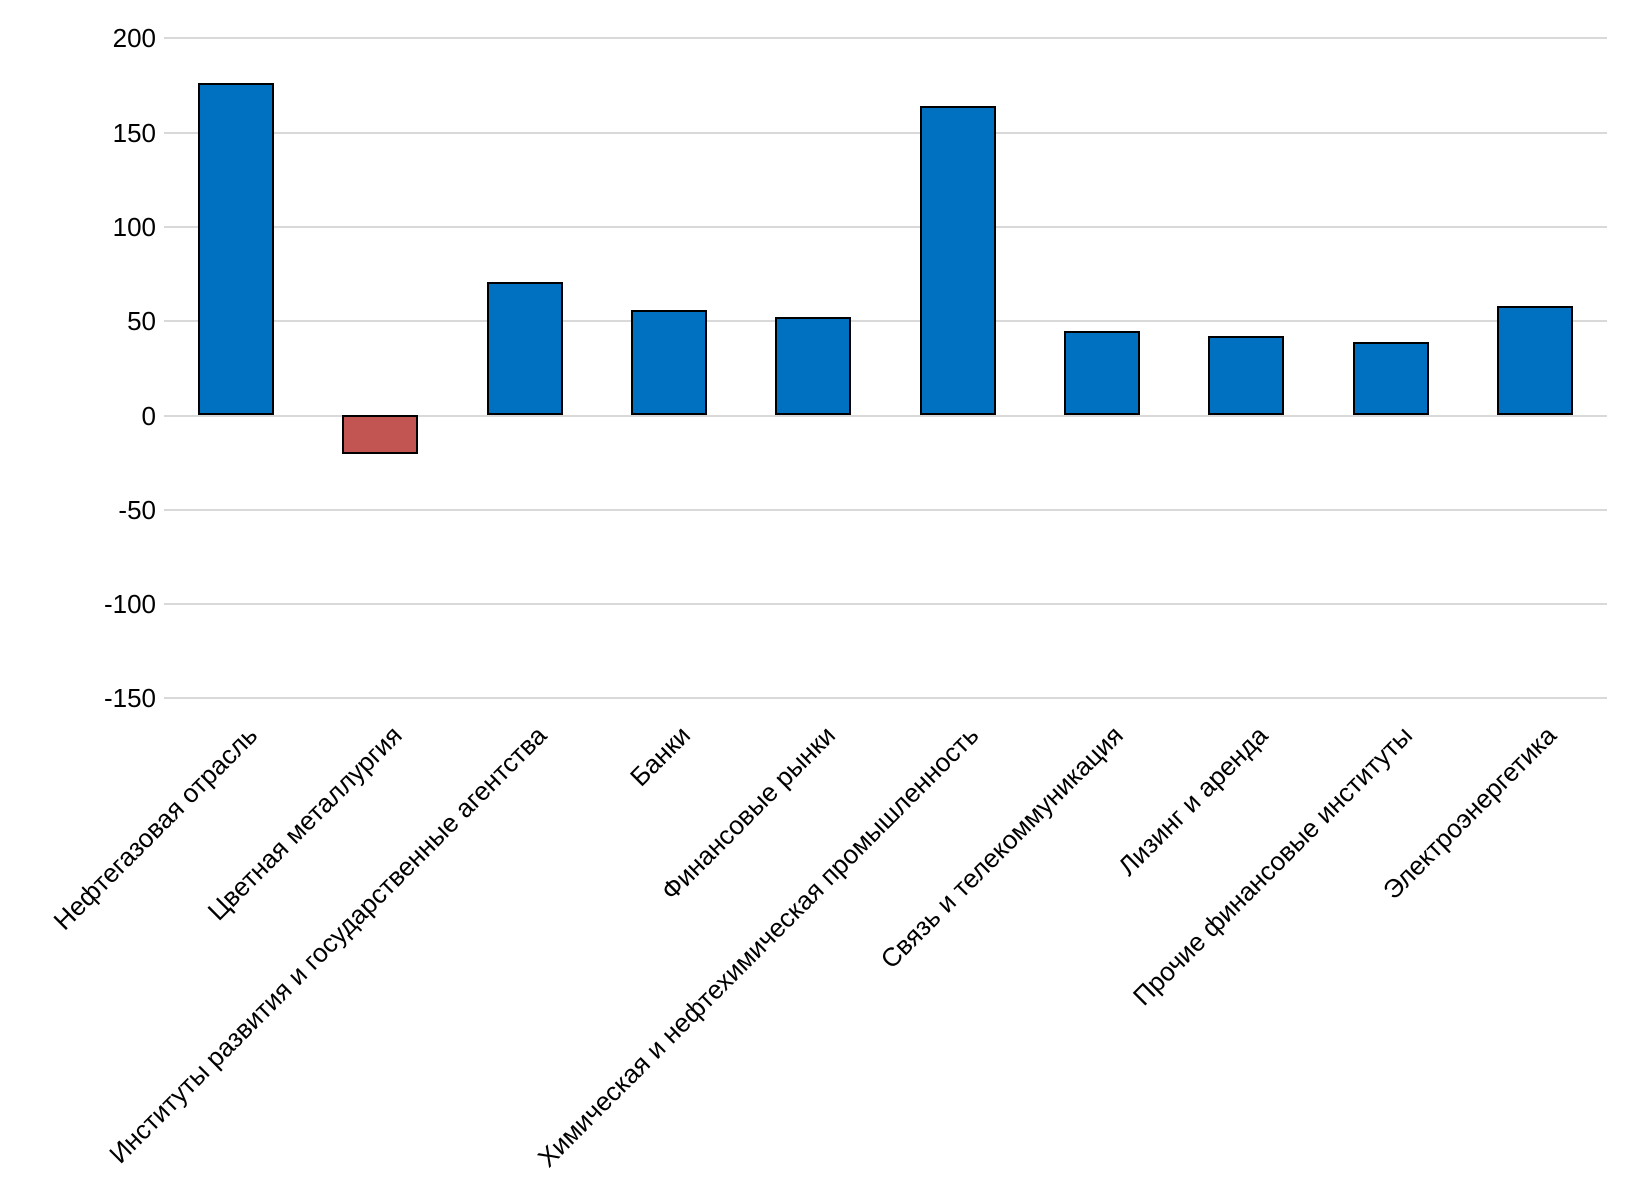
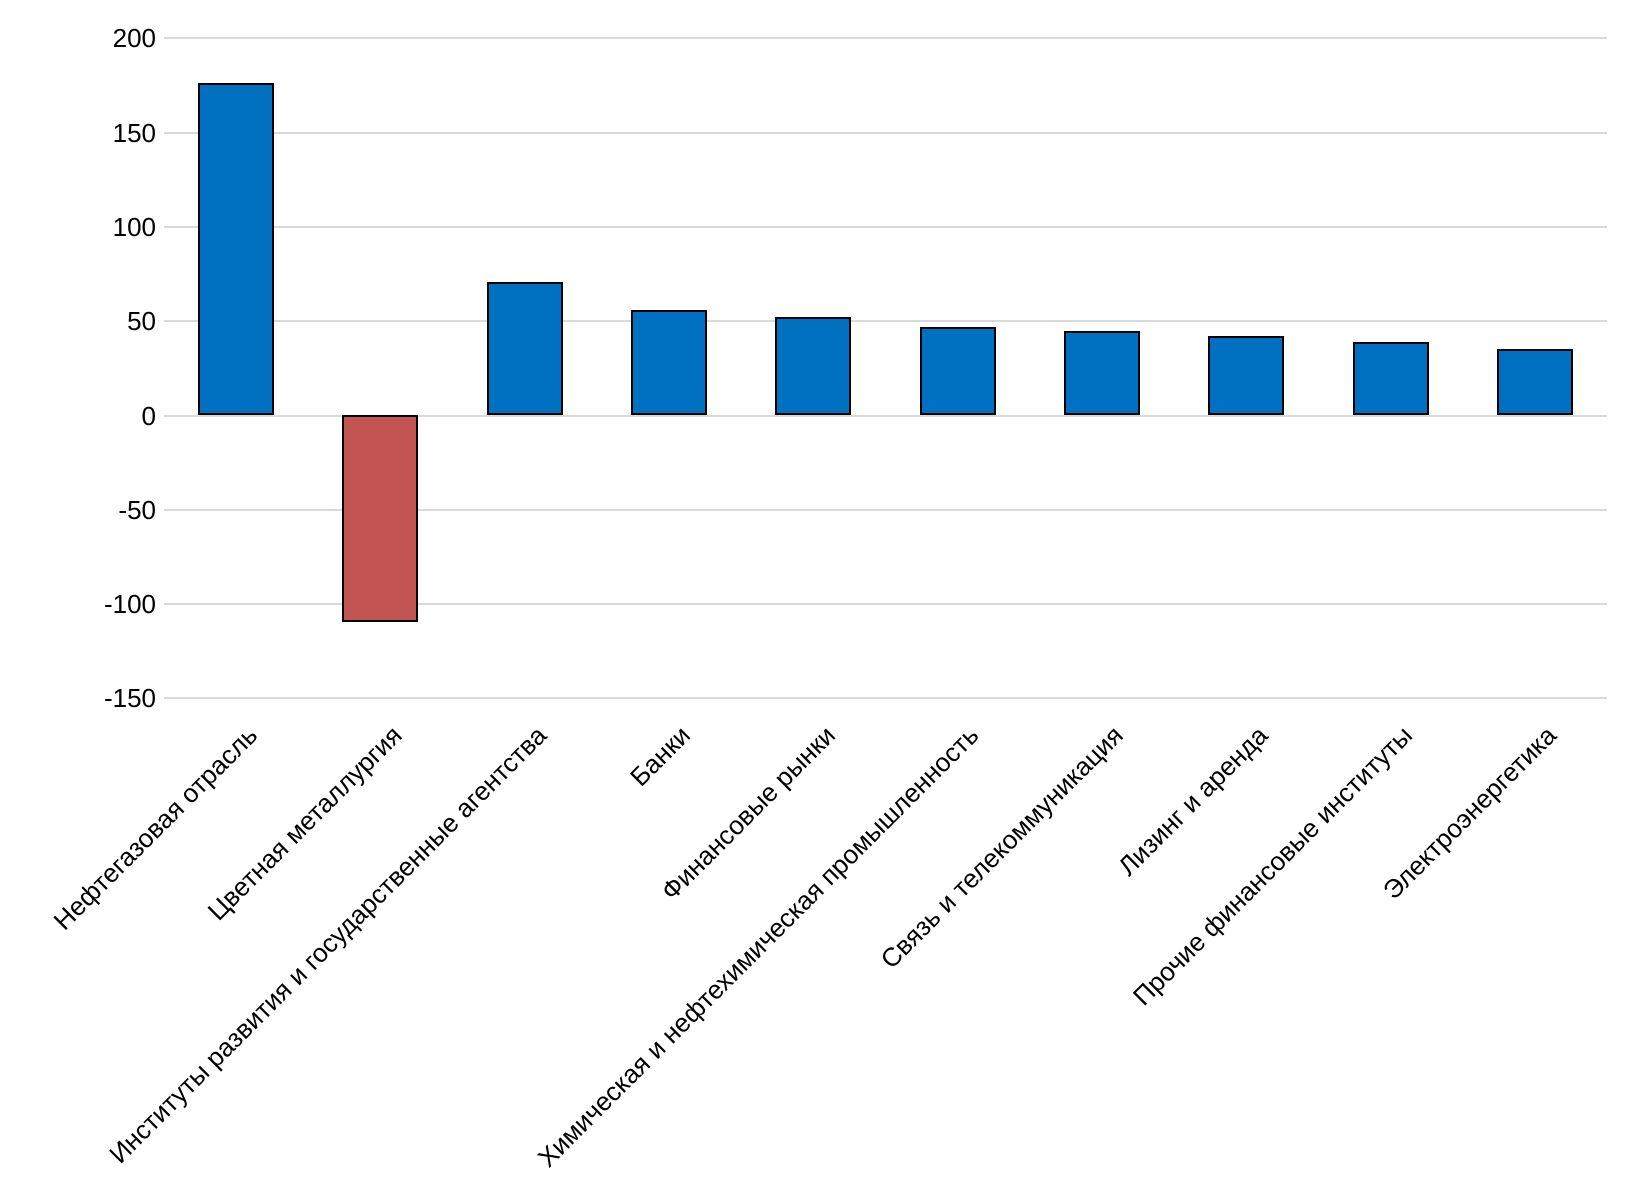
Цветная металлургия: -21 -> -110
Химическая и нефтехимическая промышленность: 164 -> 47
Электроэнергетика: 58 -> 35
